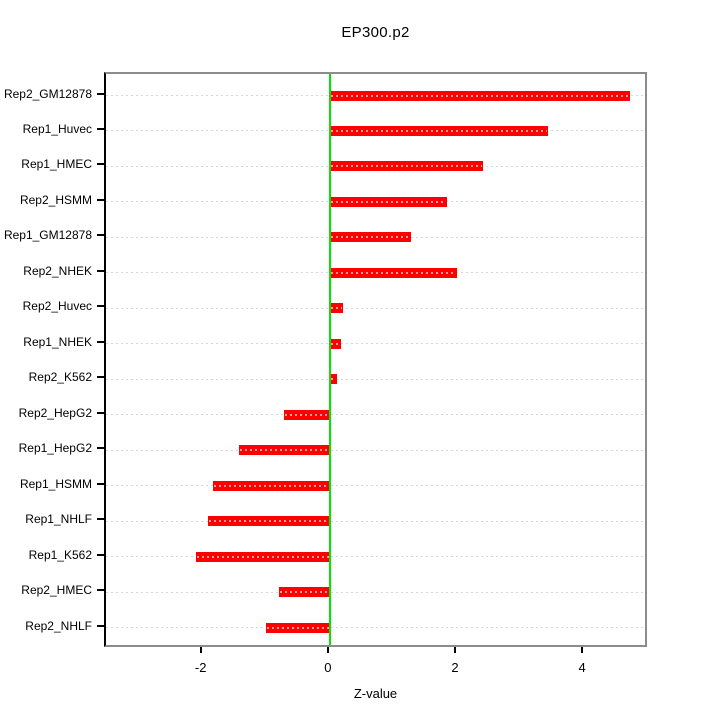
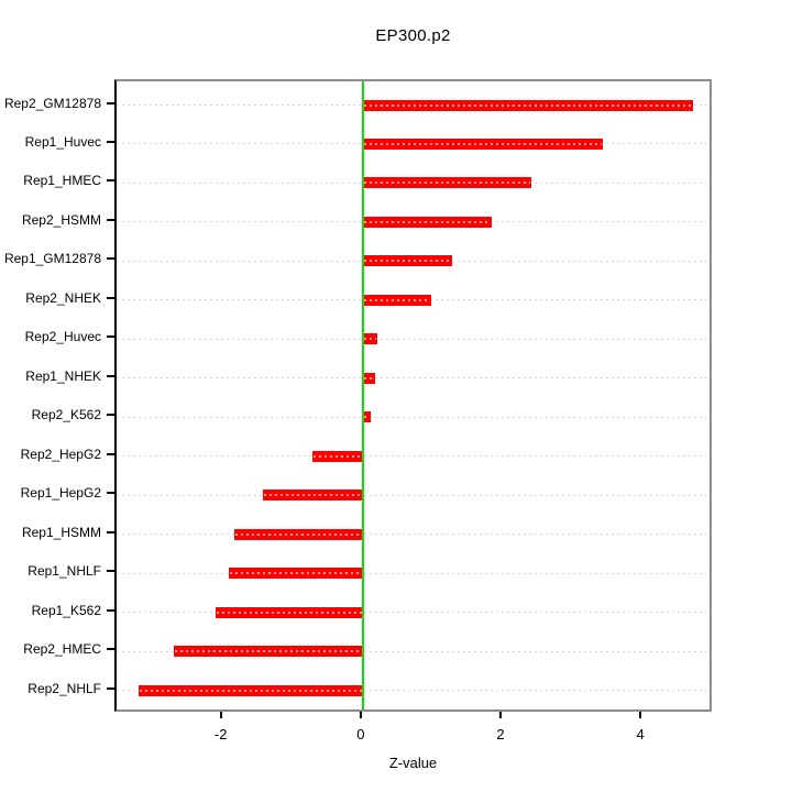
Rep2_NHEK: 2.0 -> 1.0
Rep2_HMEC: -0.8 -> -2.7
Rep2_NHLF: -1.0 -> -3.2
